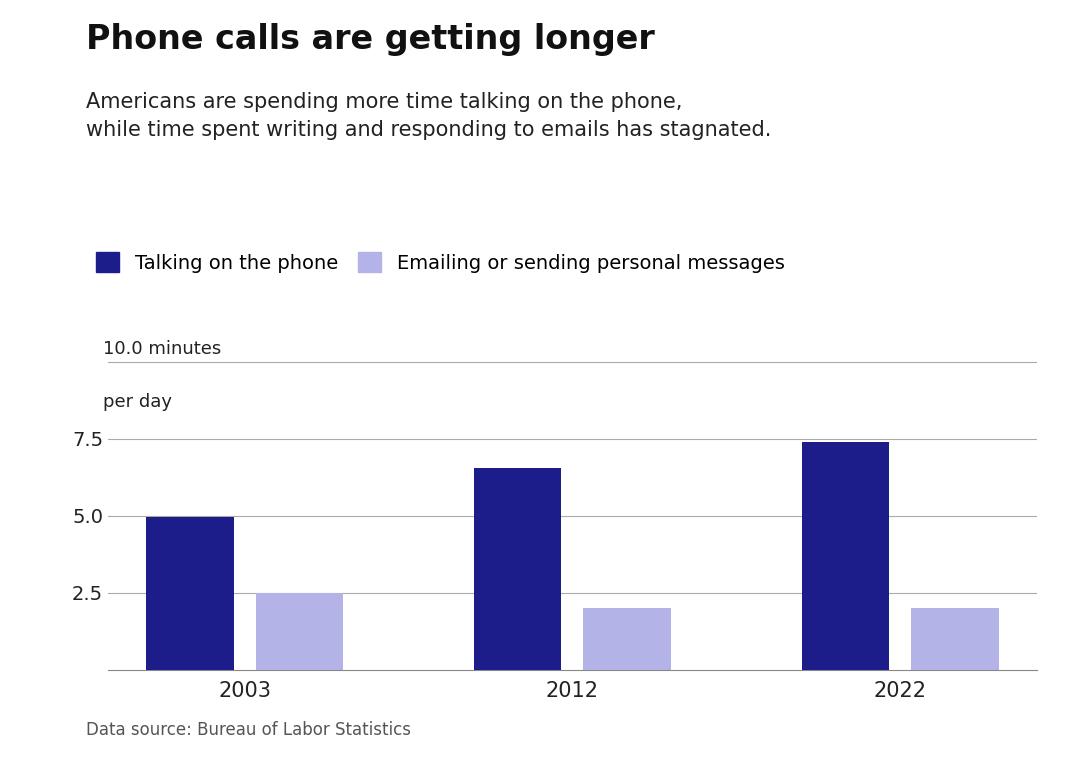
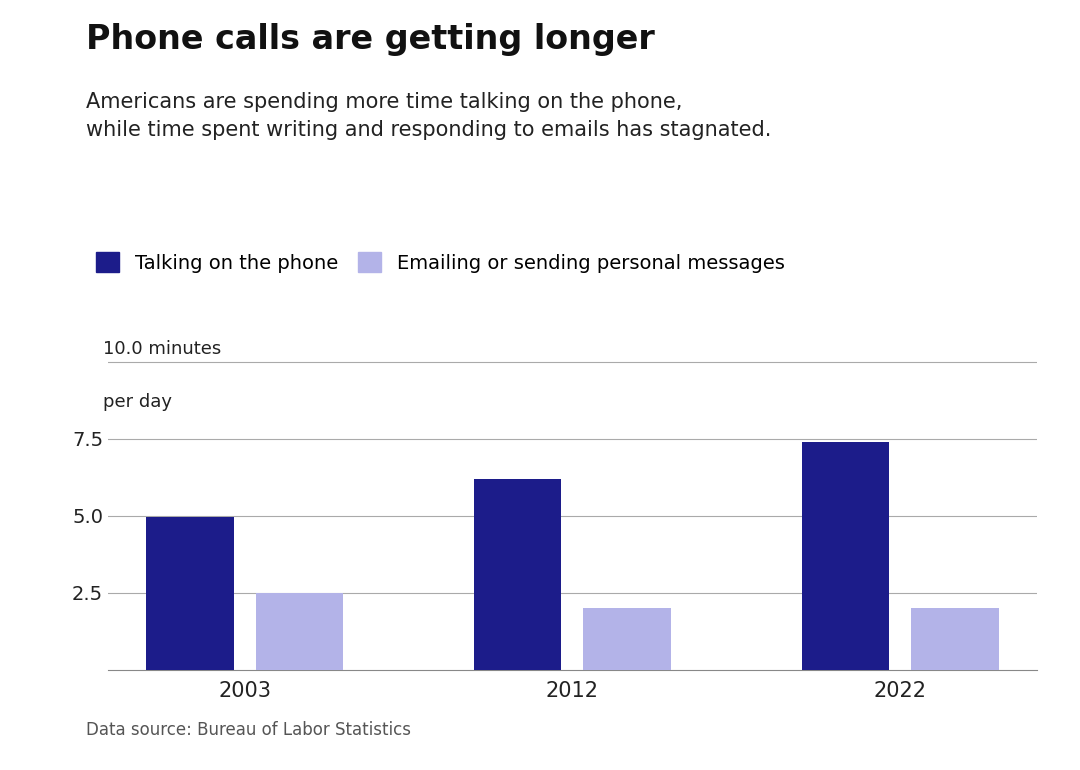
Talking on the phone/2012: 6.55 -> 6.20
